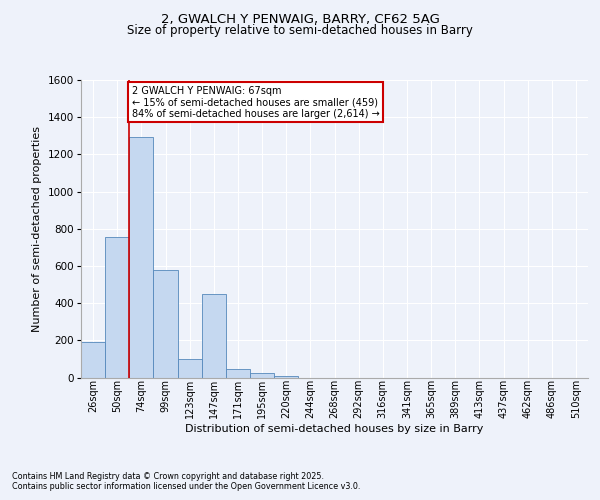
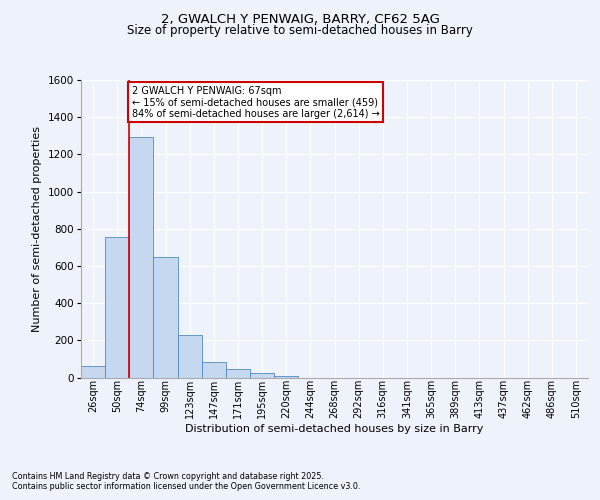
26sqm: 190 -> 60
99sqm: 580 -> 650
123sqm: 100 -> 230
147sqm: 450 -> 80
